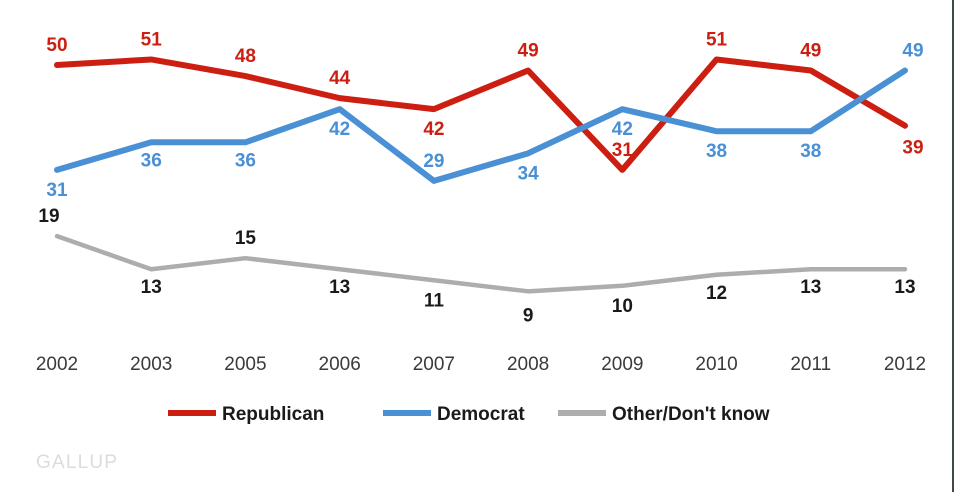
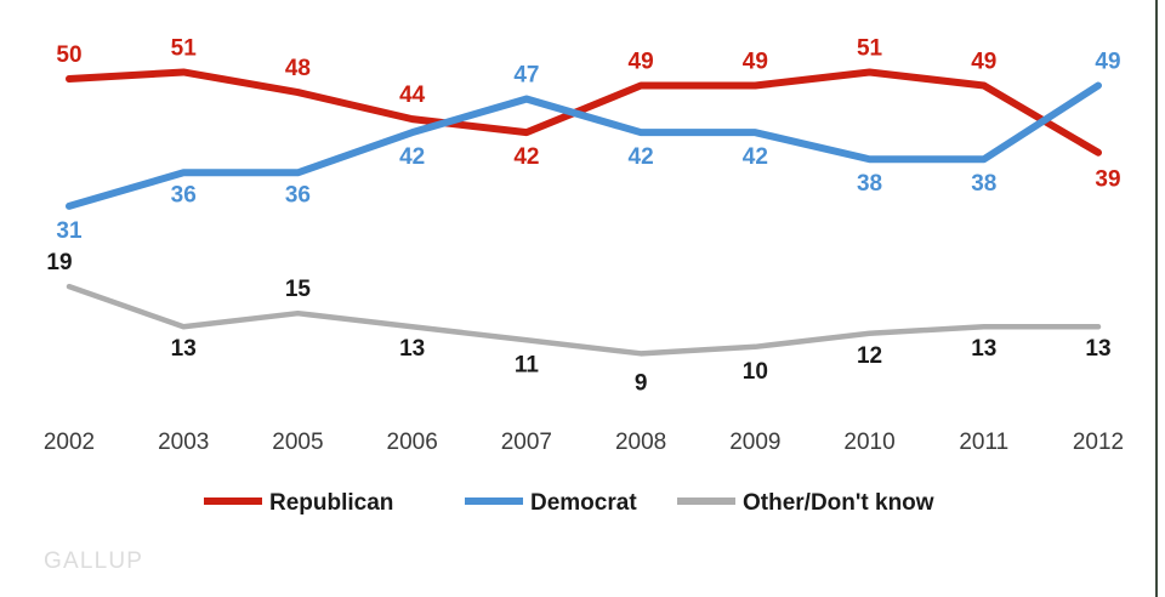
Democrat/2007: 29 -> 47
Democrat/2008: 34 -> 42
Republican/2009: 31 -> 49
